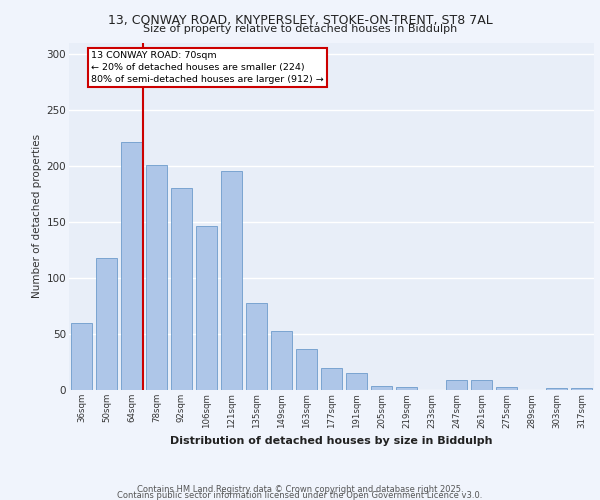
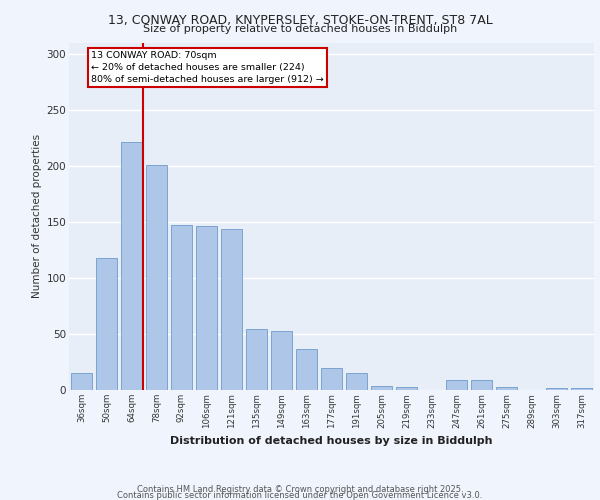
36sqm: 60 -> 15
92sqm: 180 -> 147
121sqm: 195 -> 144
135sqm: 78 -> 54
